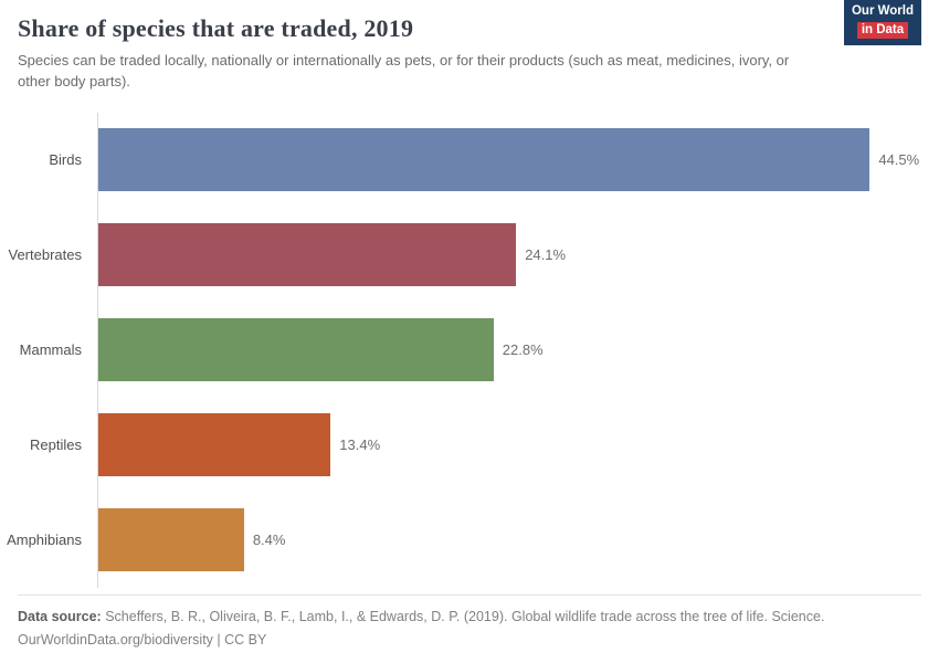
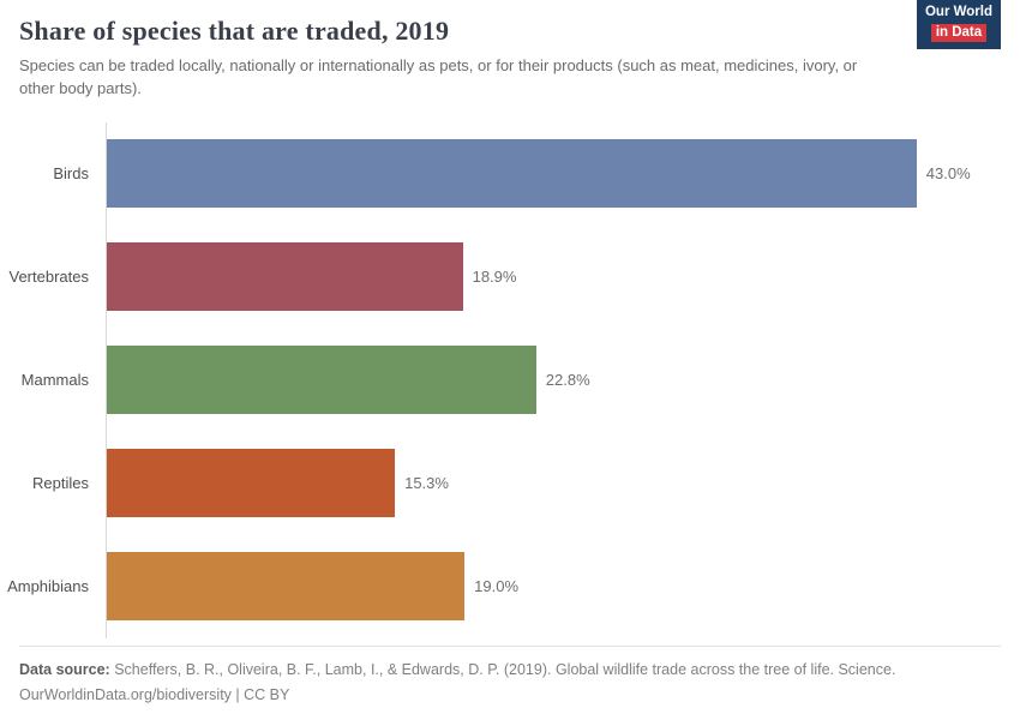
Birds: 44.5% -> 43.0%
Vertebrates: 24.1% -> 18.9%
Reptiles: 13.4% -> 15.3%
Amphibians: 8.4% -> 19.0%
